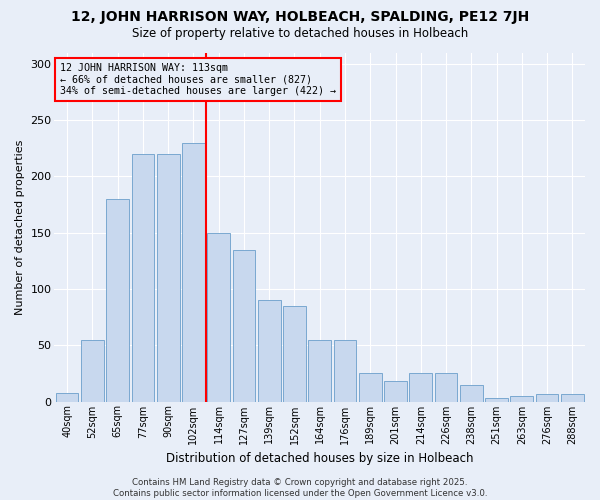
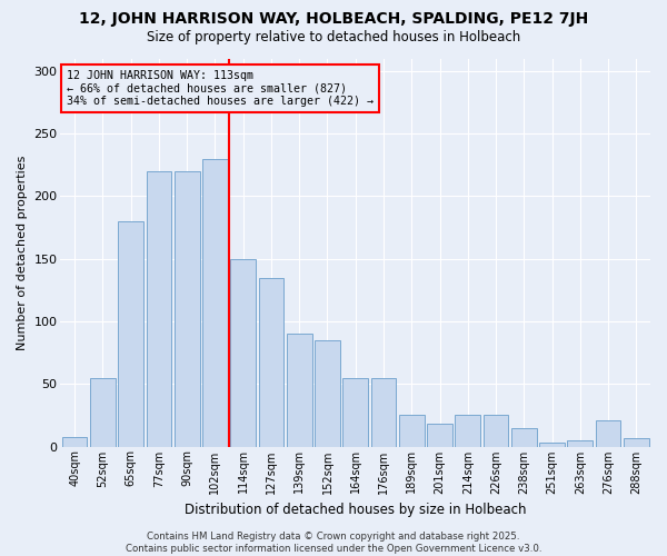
276sqm: 7 -> 21
